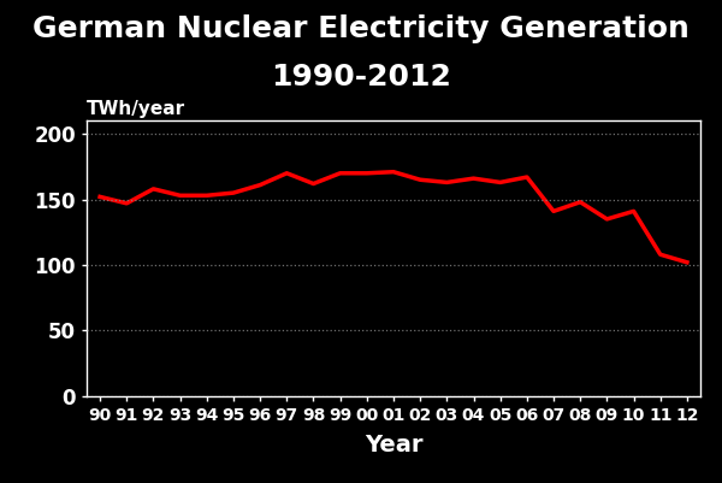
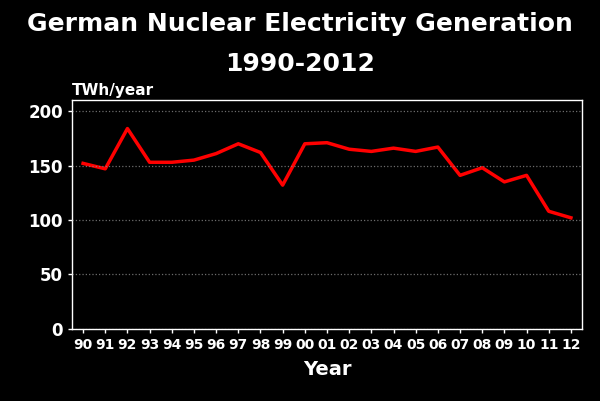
92: 158 -> 184
99: 170 -> 132
